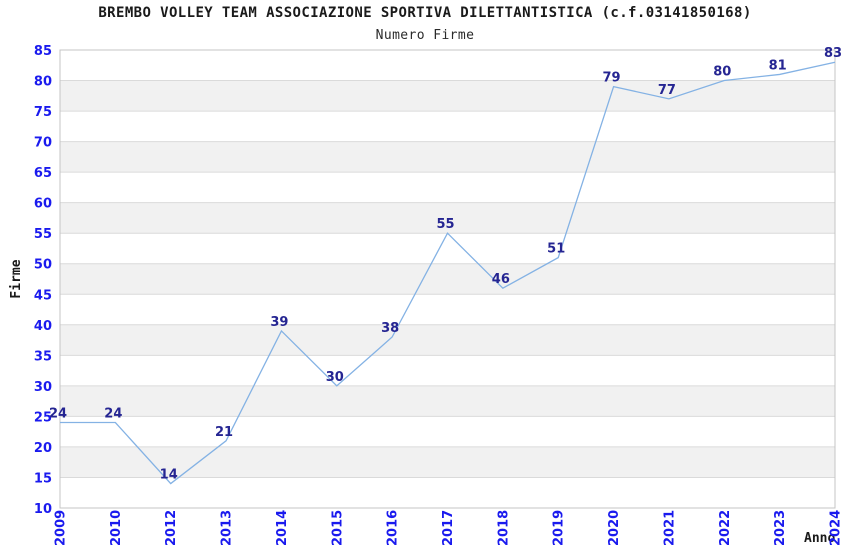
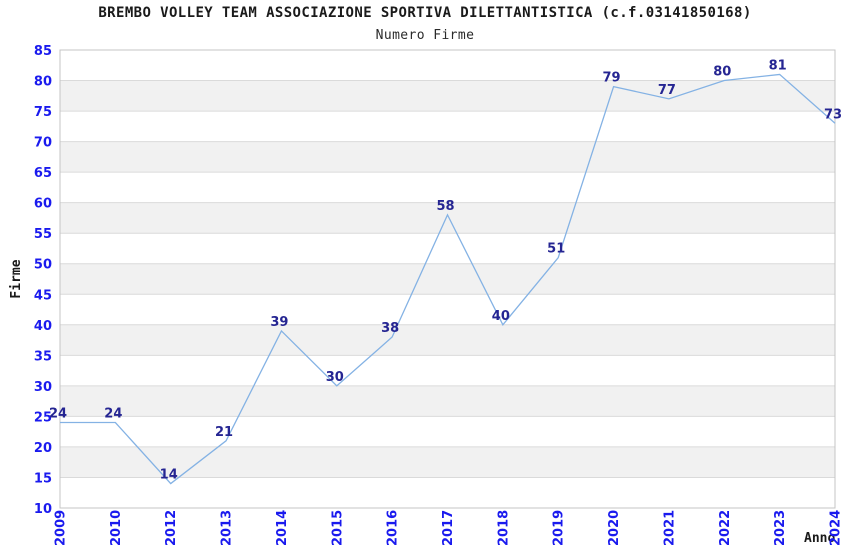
2017: 55 -> 58
2018: 46 -> 40
2024: 83 -> 73
